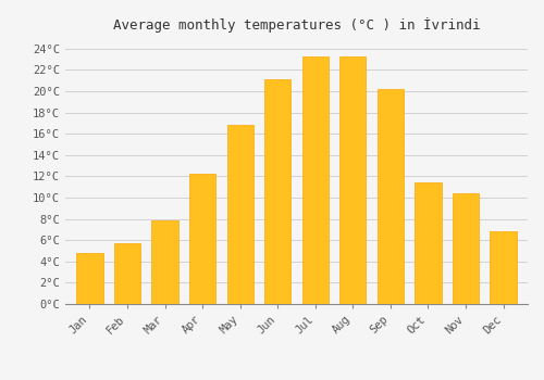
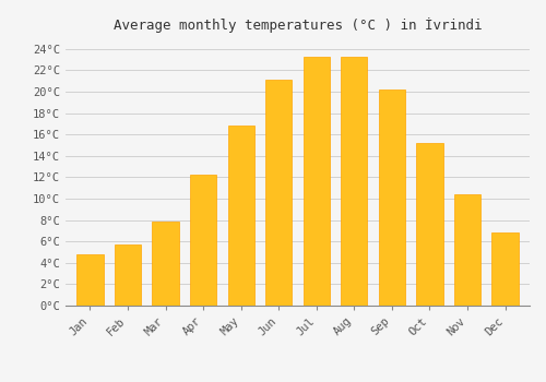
Oct: 11.4°C -> 15.2°C
